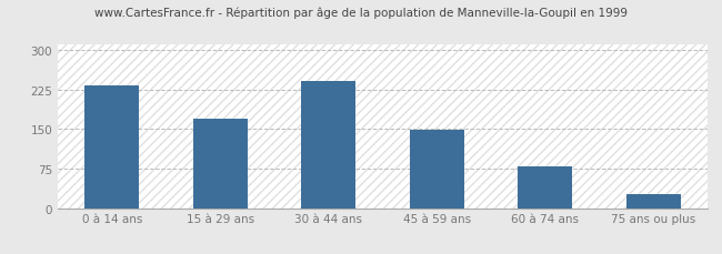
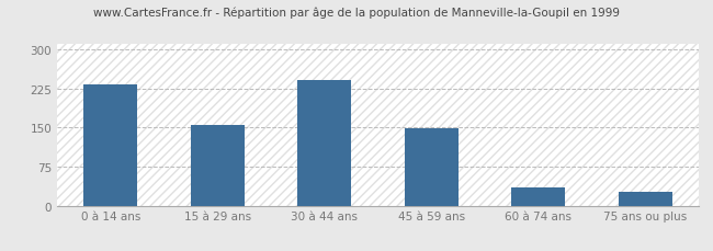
15 à 29 ans: 170 -> 155
60 à 74 ans: 80 -> 35
